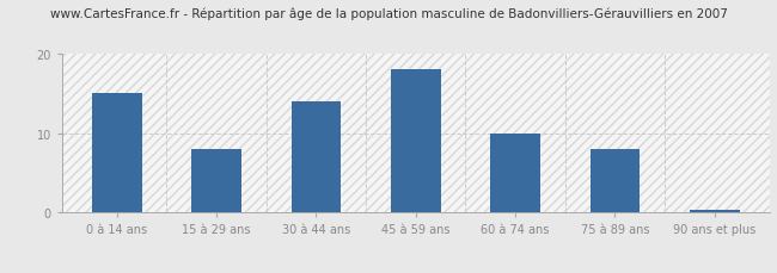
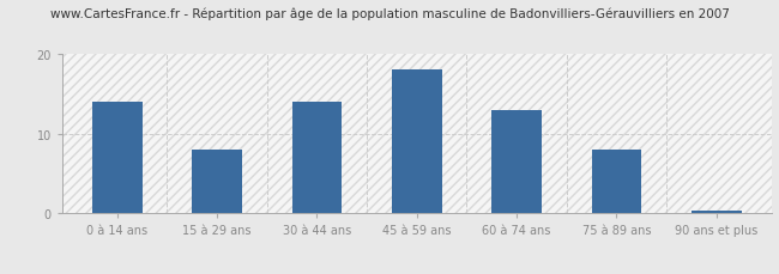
0 à 14 ans: 15.0 -> 14.0
60 à 74 ans: 10.0 -> 13.0
